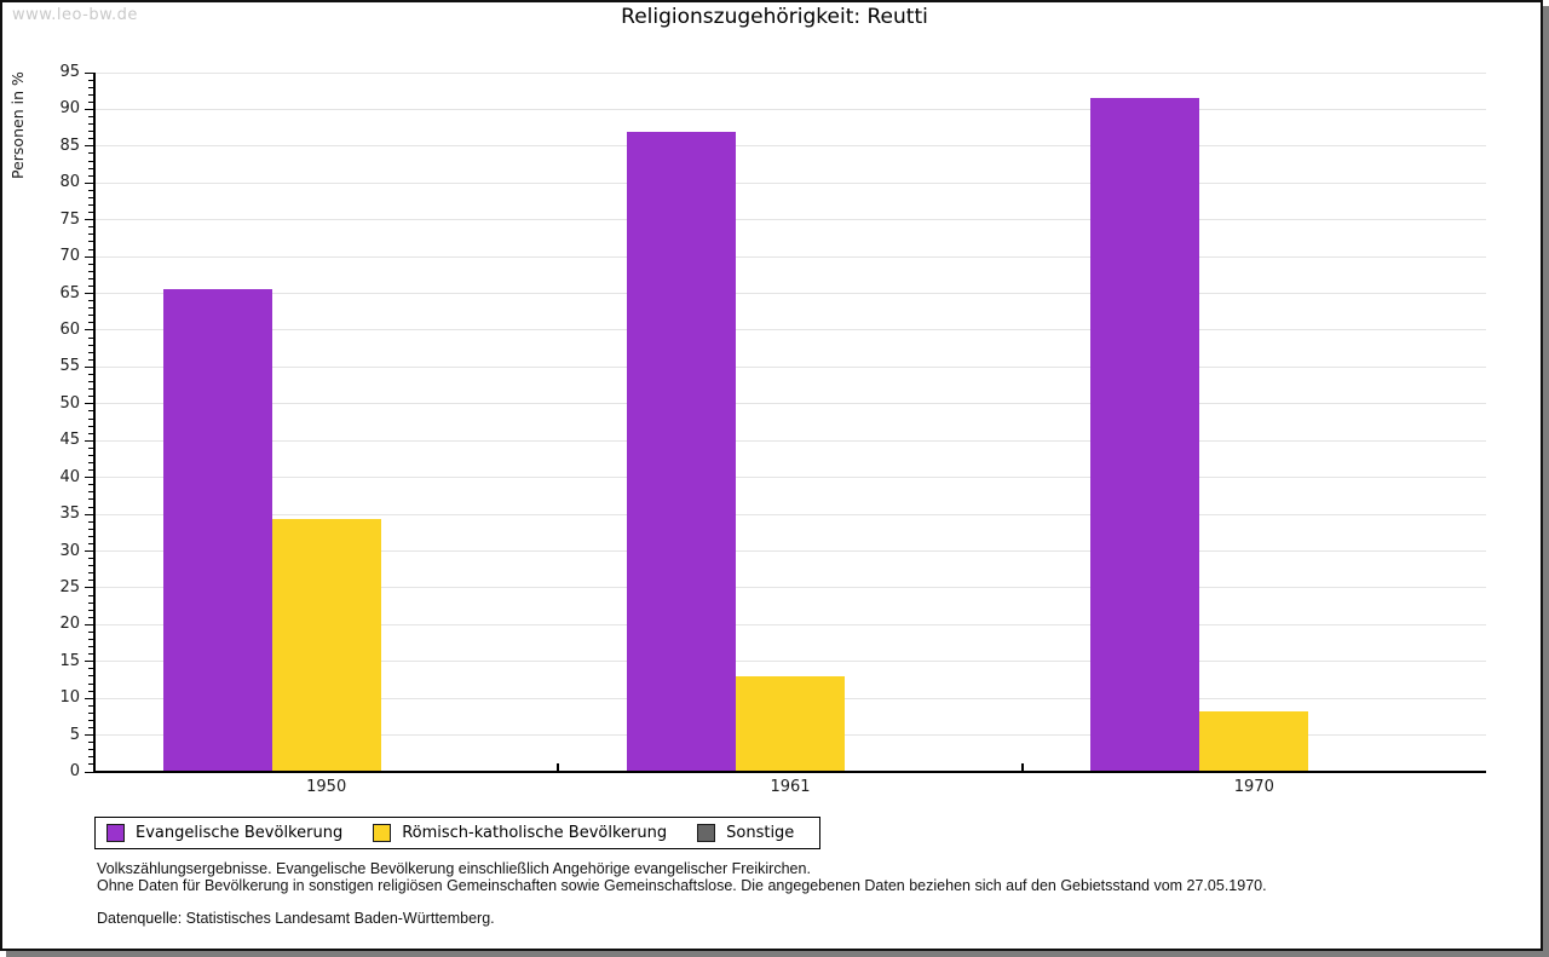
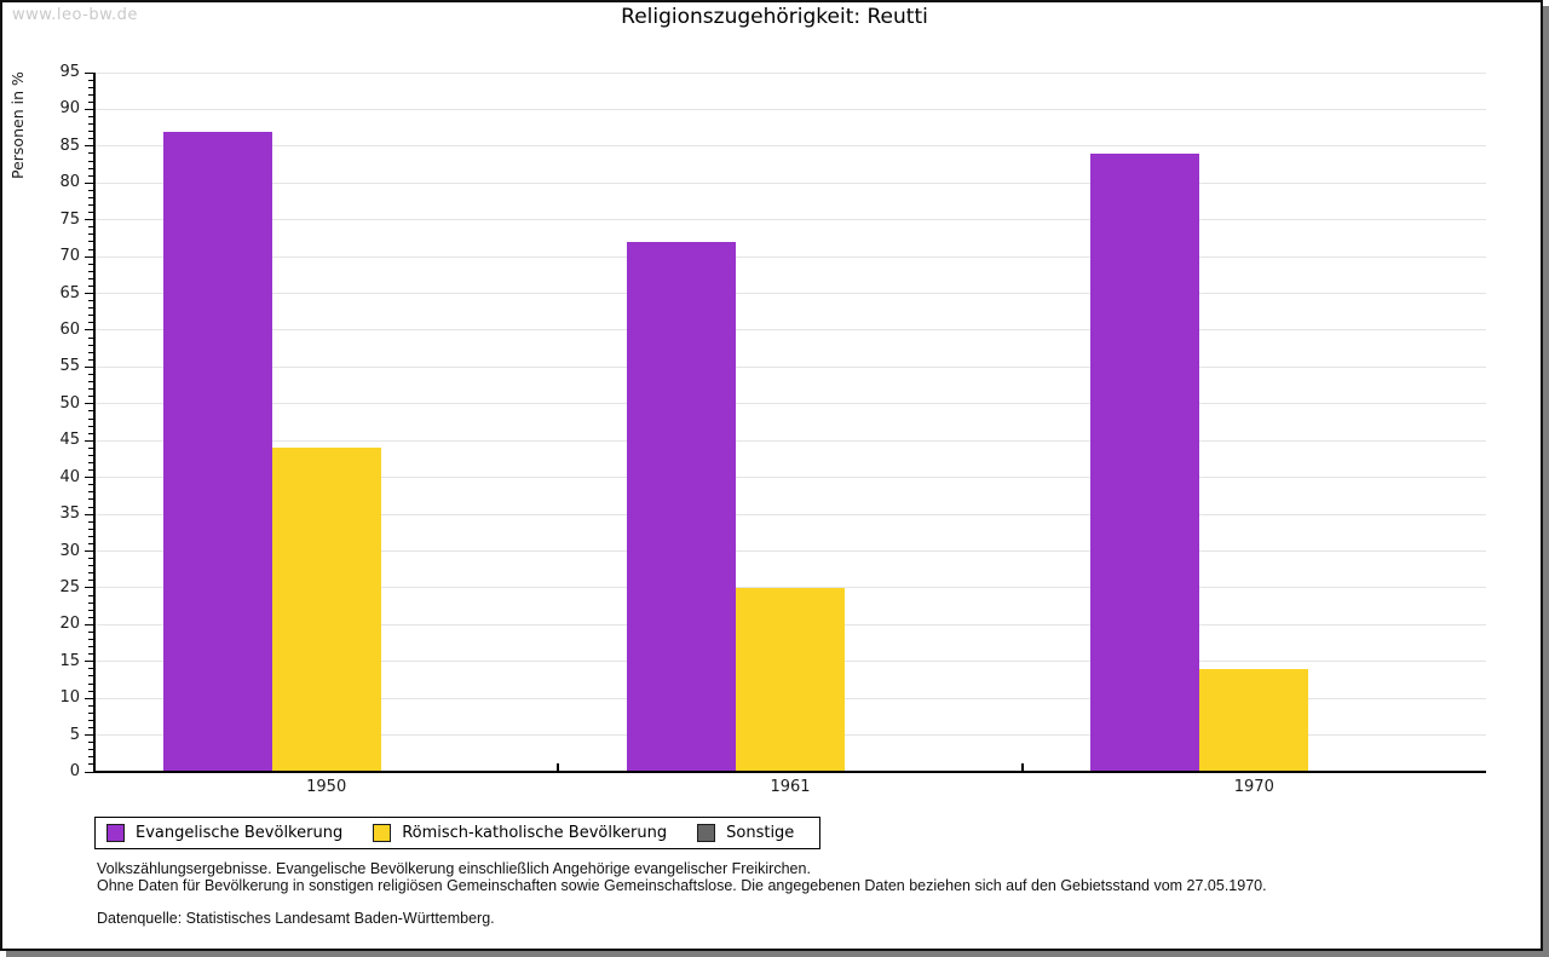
Evangelische Bevölkerung/1950: 66 -> 87
Römisch-katholische Bevölkerung/1950: 34 -> 44
Evangelische Bevölkerung/1961: 87 -> 72
Römisch-katholische Bevölkerung/1961: 13 -> 25
Evangelische Bevölkerung/1970: 92 -> 84
Römisch-katholische Bevölkerung/1970: 8 -> 14
